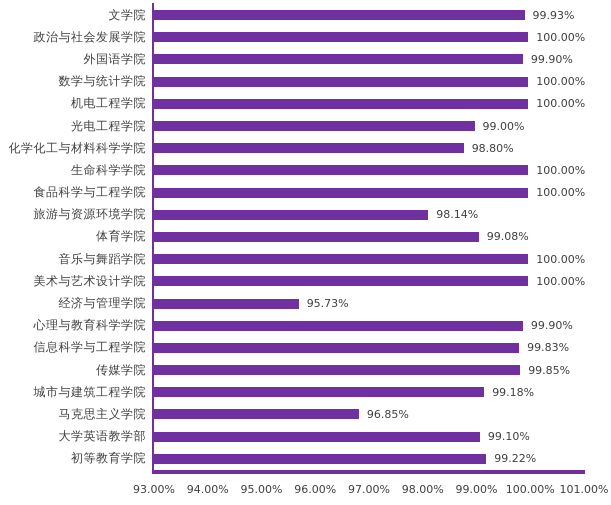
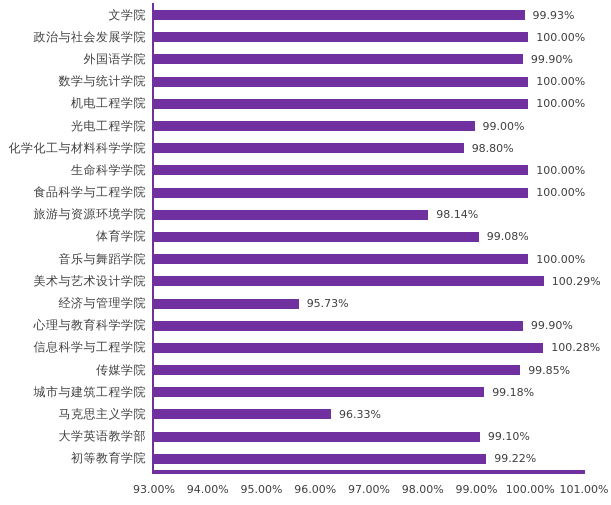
美术与艺术设计学院: 100.00% -> 100.29%
信息科学与工程学院: 99.83% -> 100.28%
马克思主义学院: 96.85% -> 96.33%
